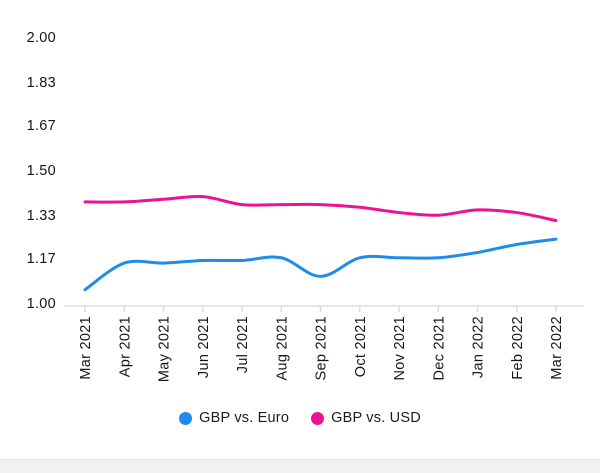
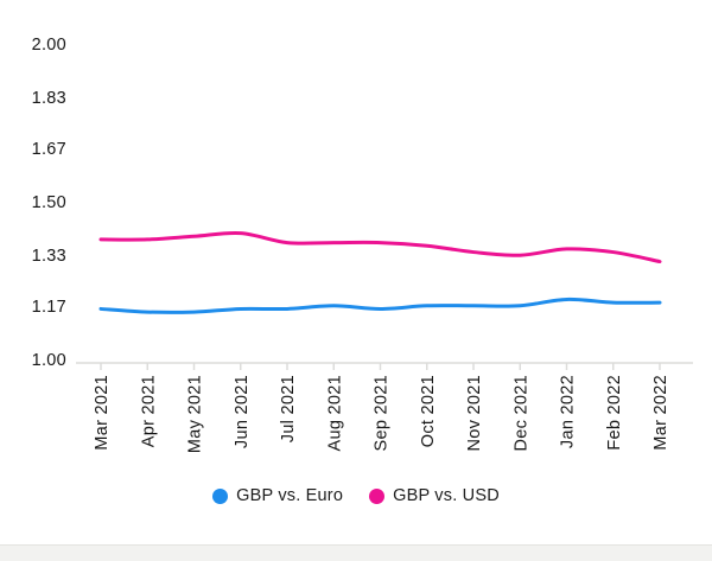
GBP vs. Euro/Mar 2021: 1.05 -> 1.16
GBP vs. Euro/Sep 2021: 1.10 -> 1.16
GBP vs. Euro/Feb 2022: 1.22 -> 1.18
GBP vs. Euro/Mar 2022: 1.24 -> 1.18
